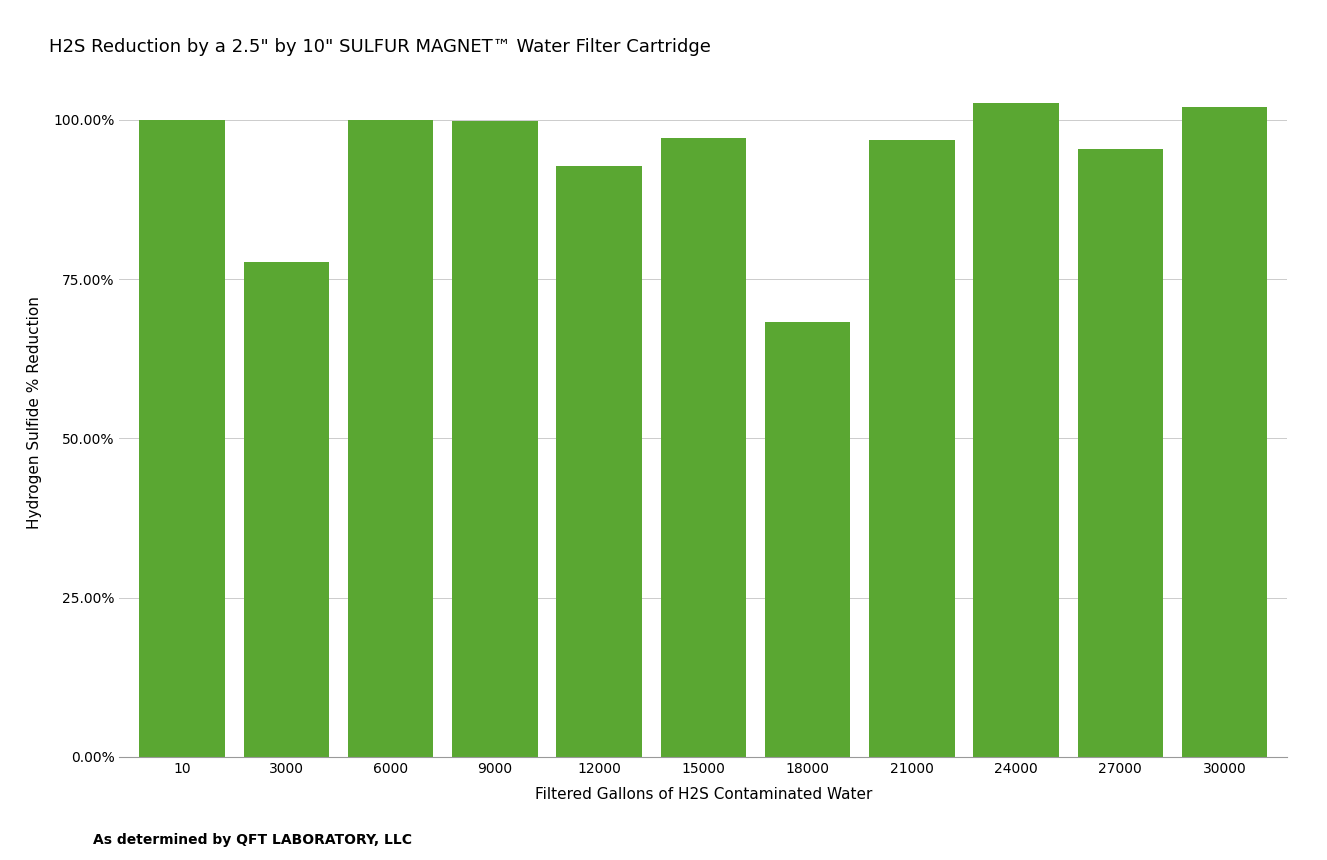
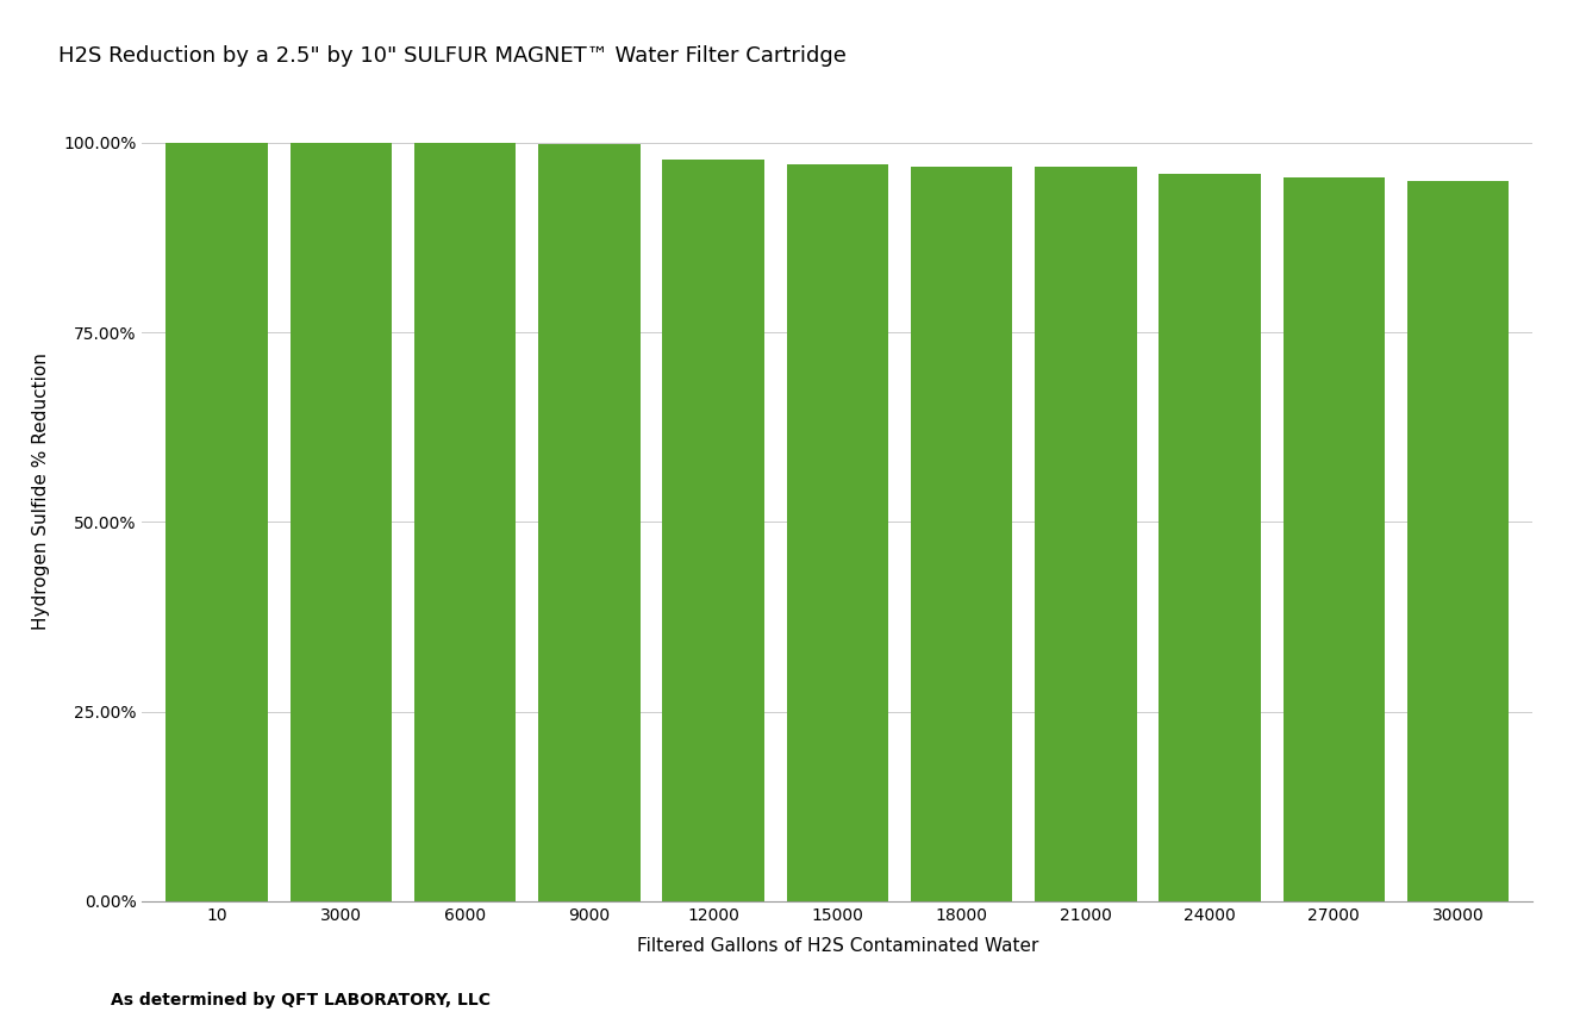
3000: 77.6% -> 100.0%
12000: 92.8% -> 97.7%
18000: 68.2% -> 96.8%
24000: 102.6% -> 95.9%
30000: 102.0% -> 95.0%
